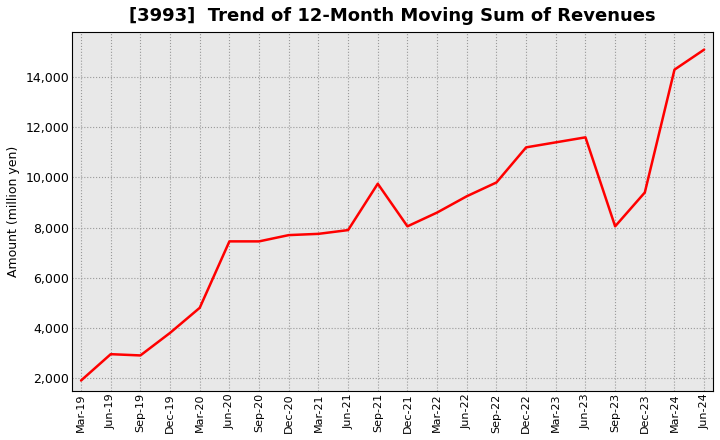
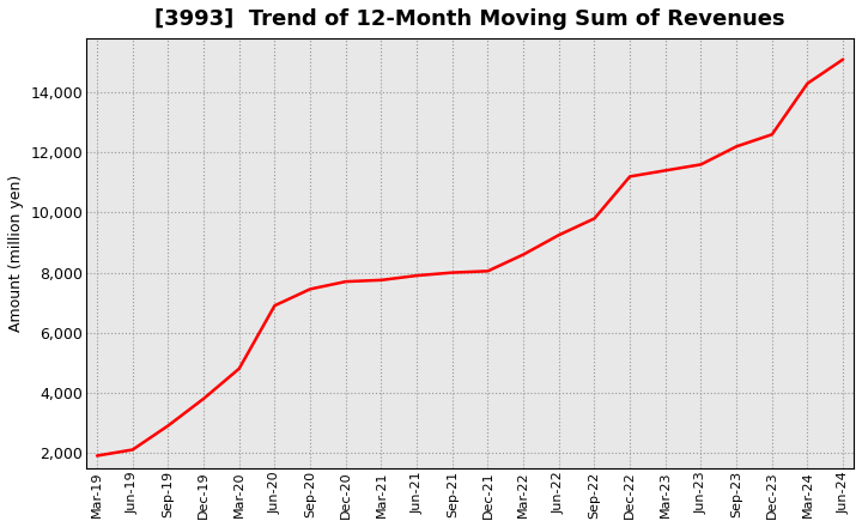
Jun-19: 2,950 -> 2,100
Jun-20: 7,450 -> 6,900
Sep-21: 9,750 -> 8,000
Sep-23: 8,050 -> 12,200
Dec-23: 9,400 -> 12,600
